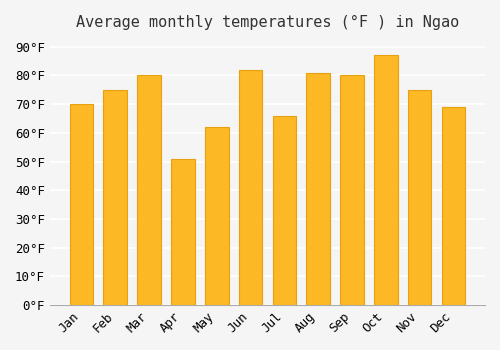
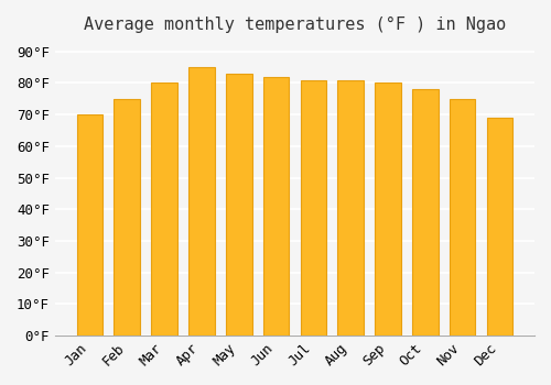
Apr: 51°F -> 85°F
May: 62°F -> 83°F
Jul: 66°F -> 81°F
Oct: 87°F -> 78°F
